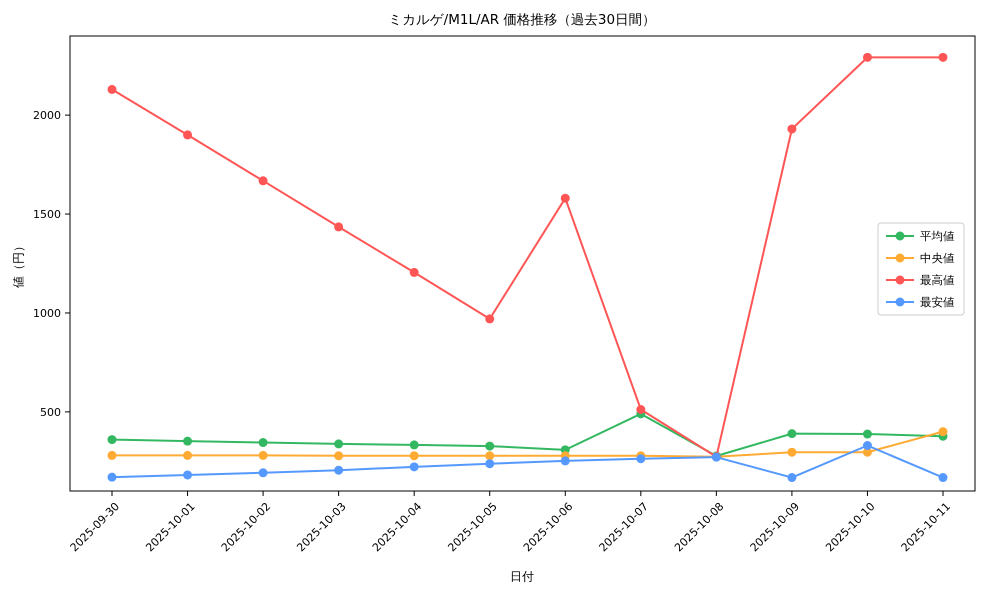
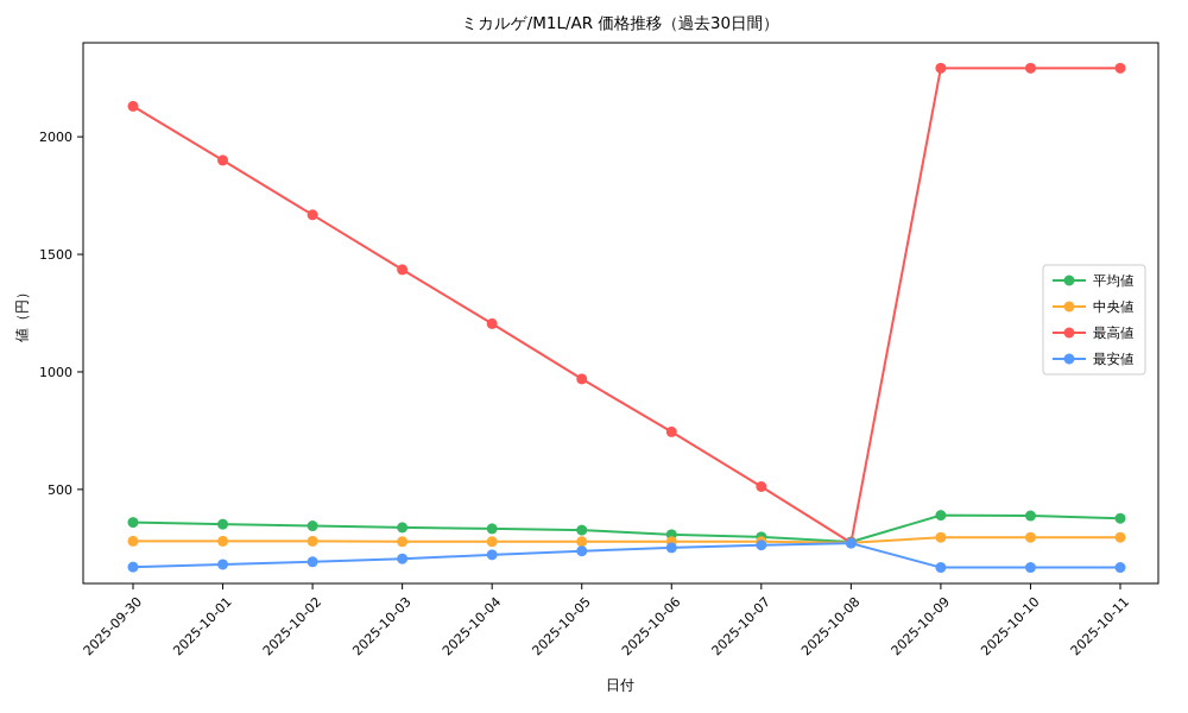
最高値/2025-10-06: 1580 -> 740
平均値/2025-10-07: 490 -> 300
最高値/2025-10-09: 1930 -> 2290
最安値/2025-10-10: 330 -> 170
中央値/2025-10-11: 400 -> 300
